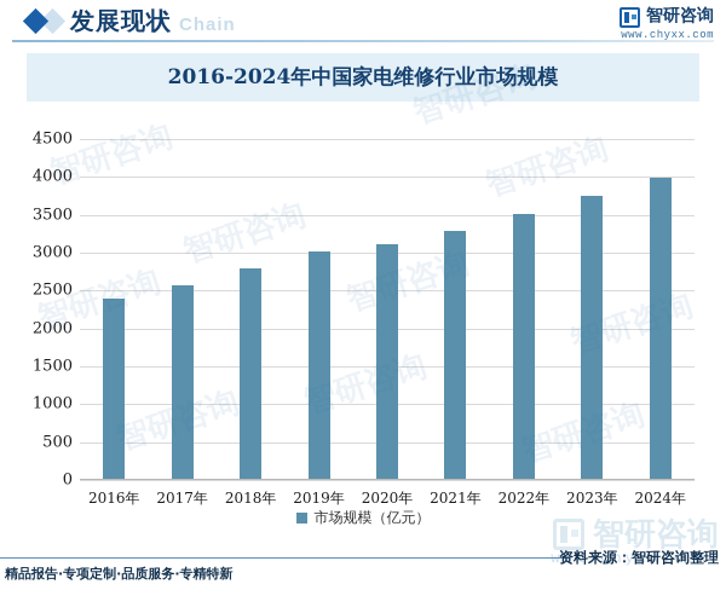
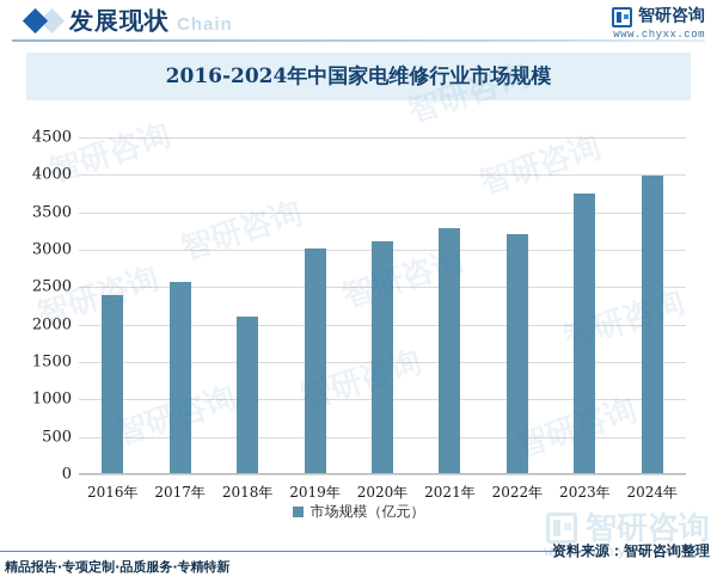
2018年: 2800 -> 2100
2022年: 3500 -> 3200
